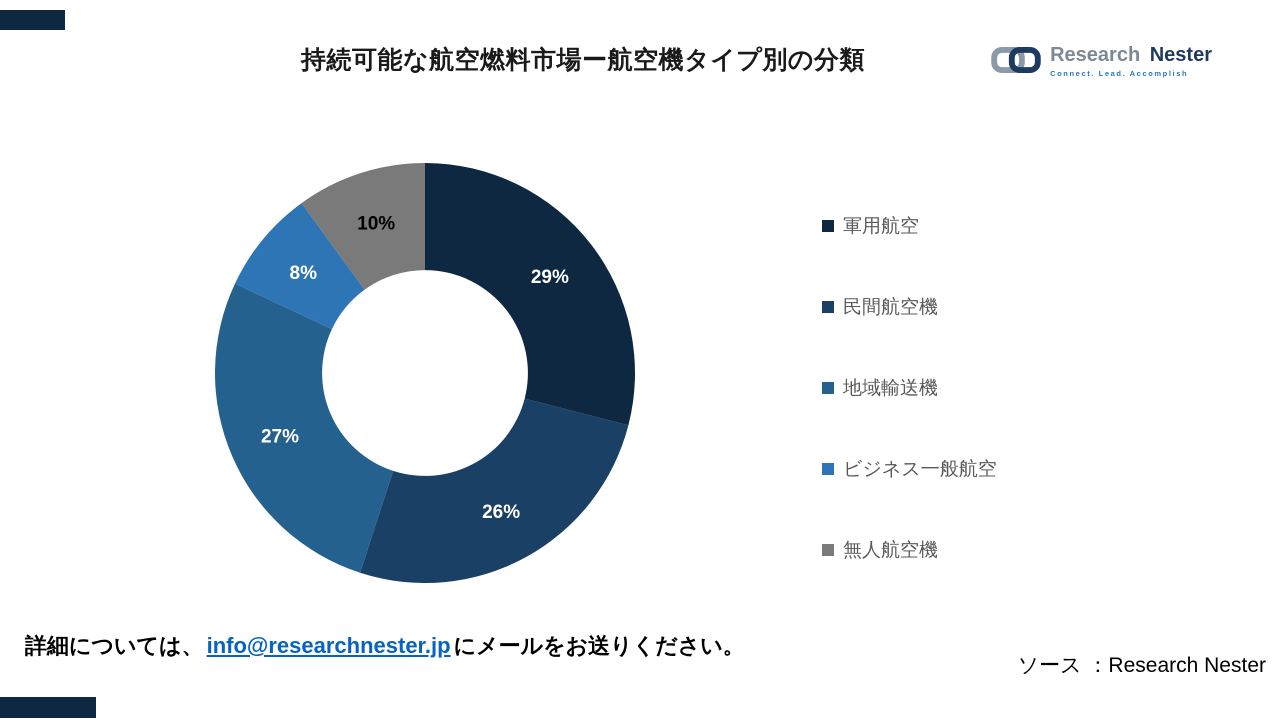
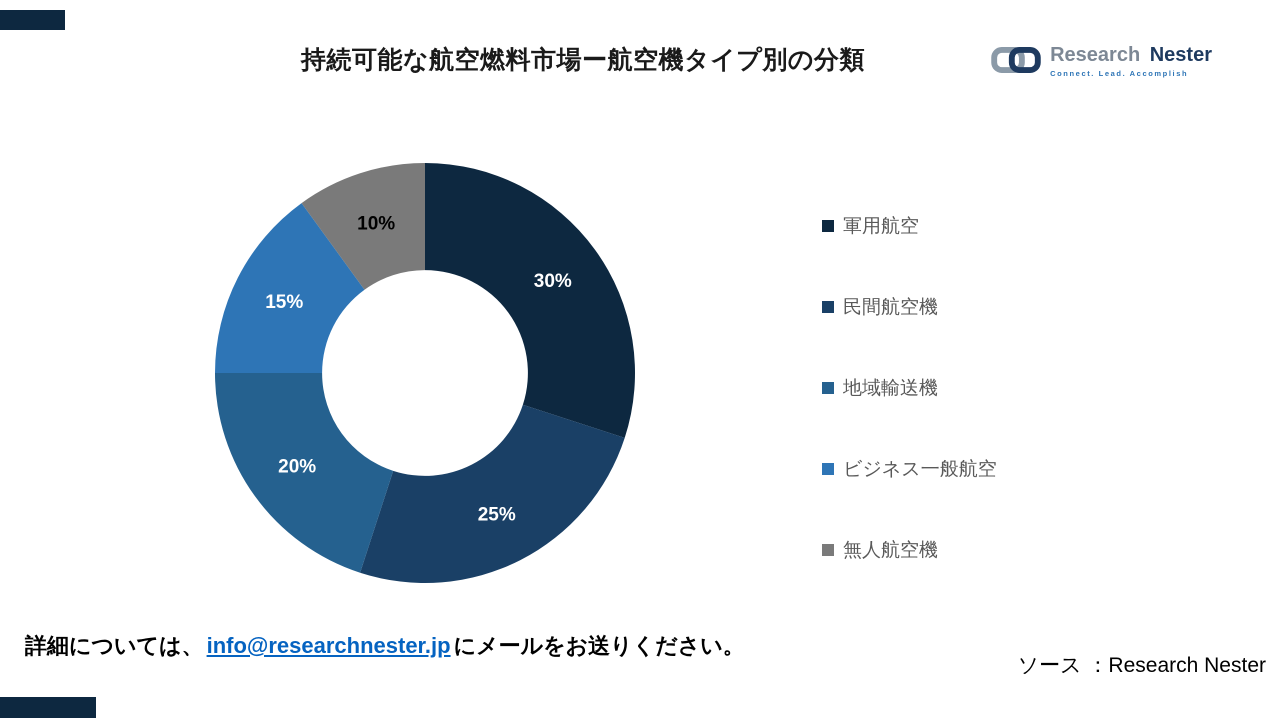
軍用航空: 29% -> 30%
民間航空機: 26% -> 25%
地域輸送機: 27% -> 20%
ビジネス一般航空: 8% -> 15%
